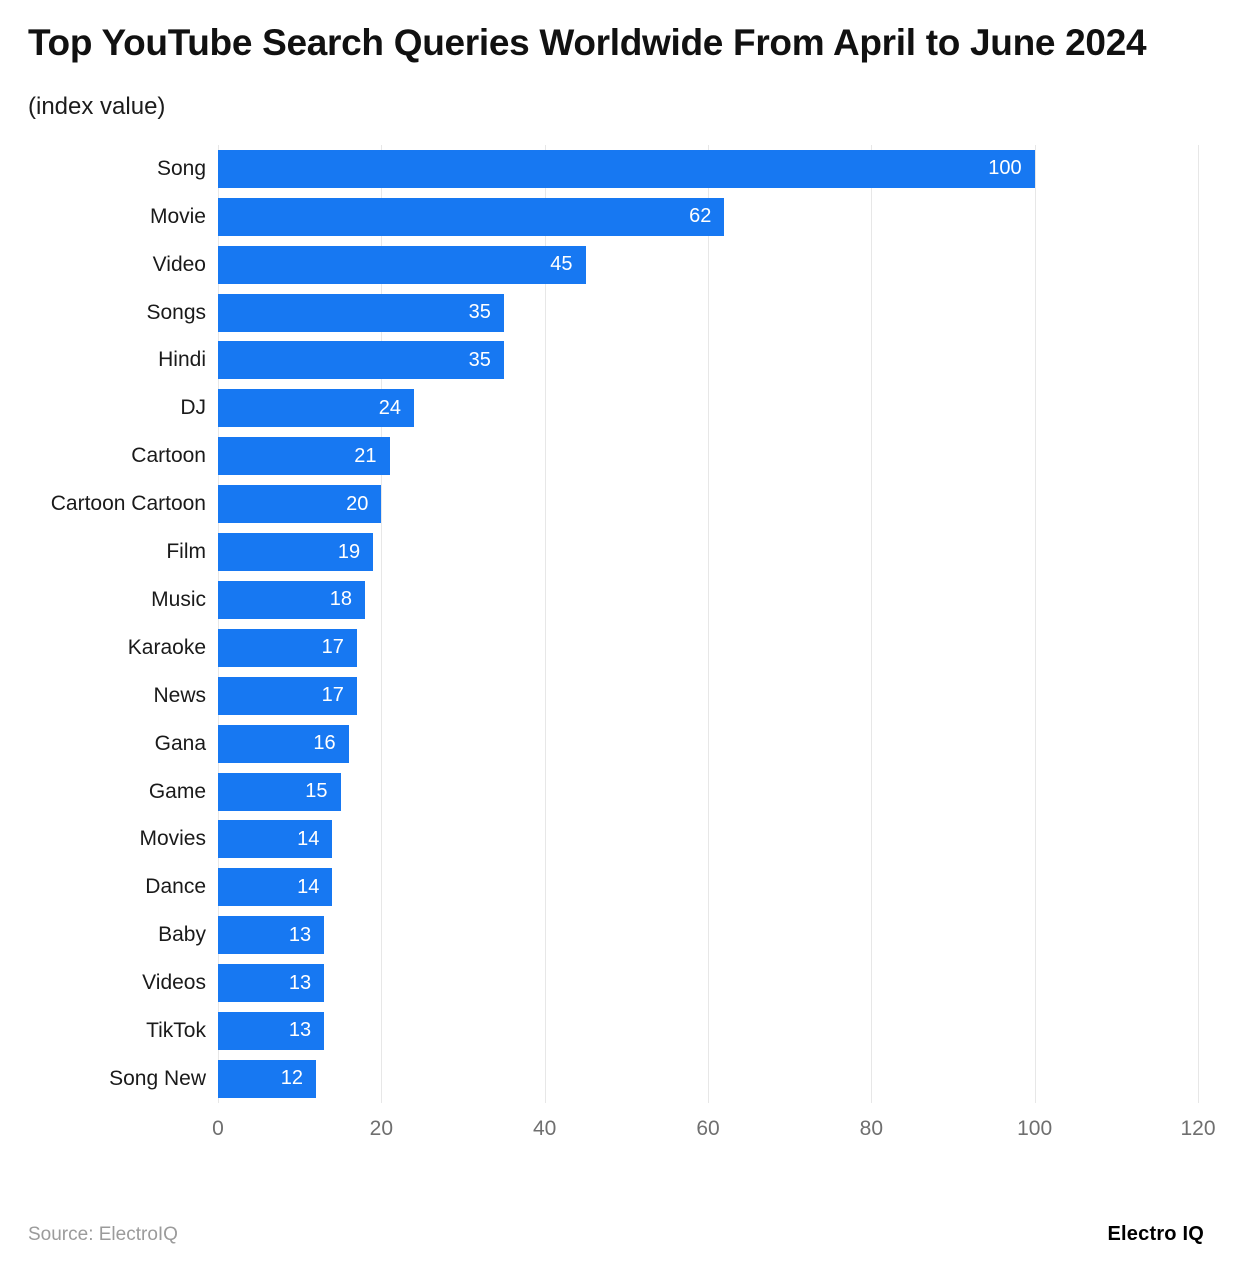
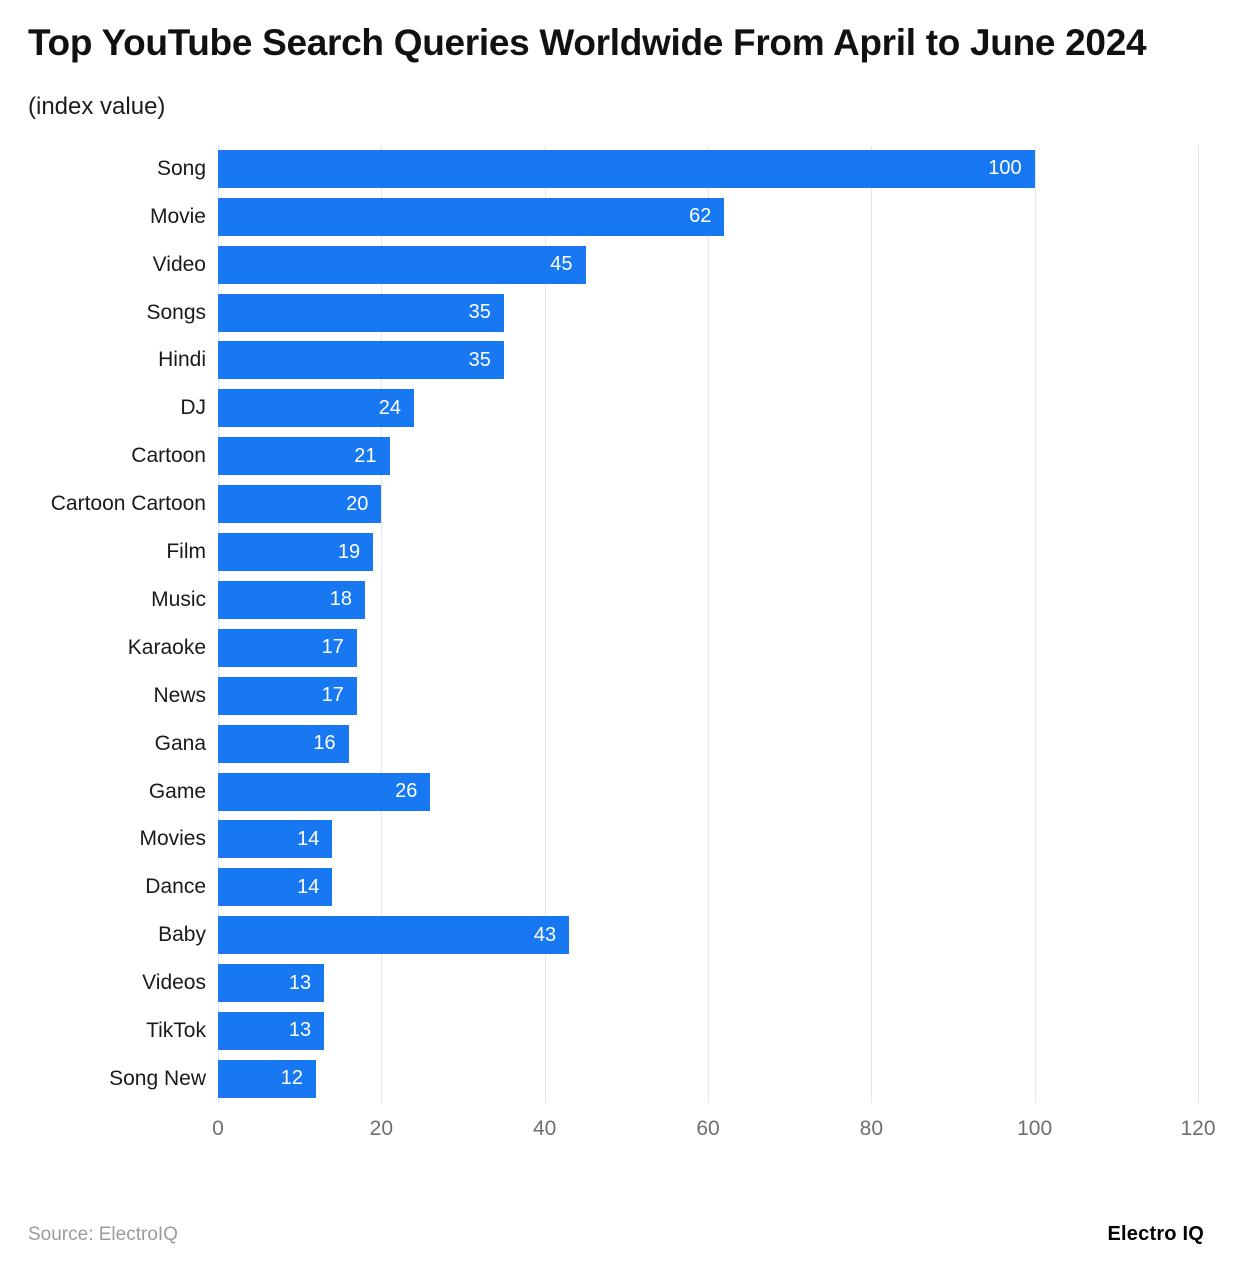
Game: 15 -> 26
Baby: 13 -> 43
